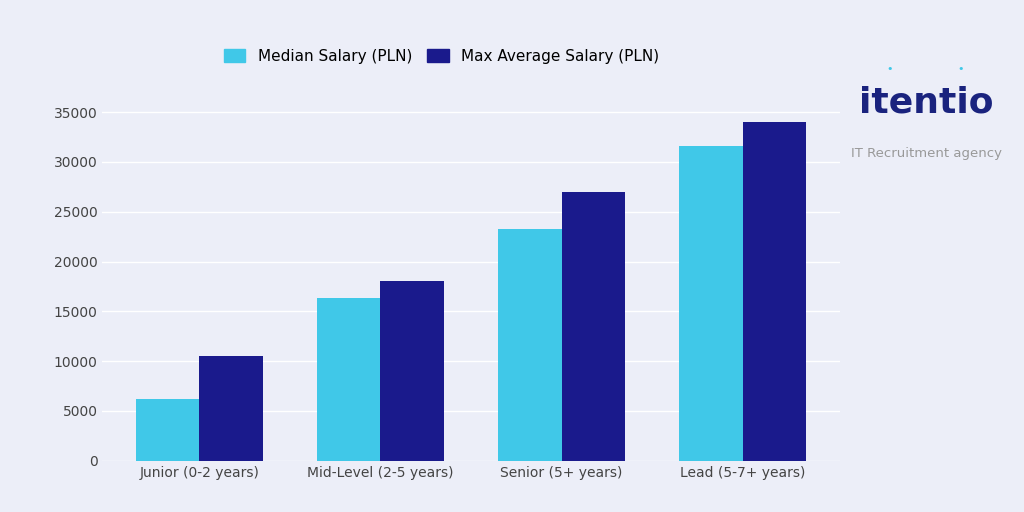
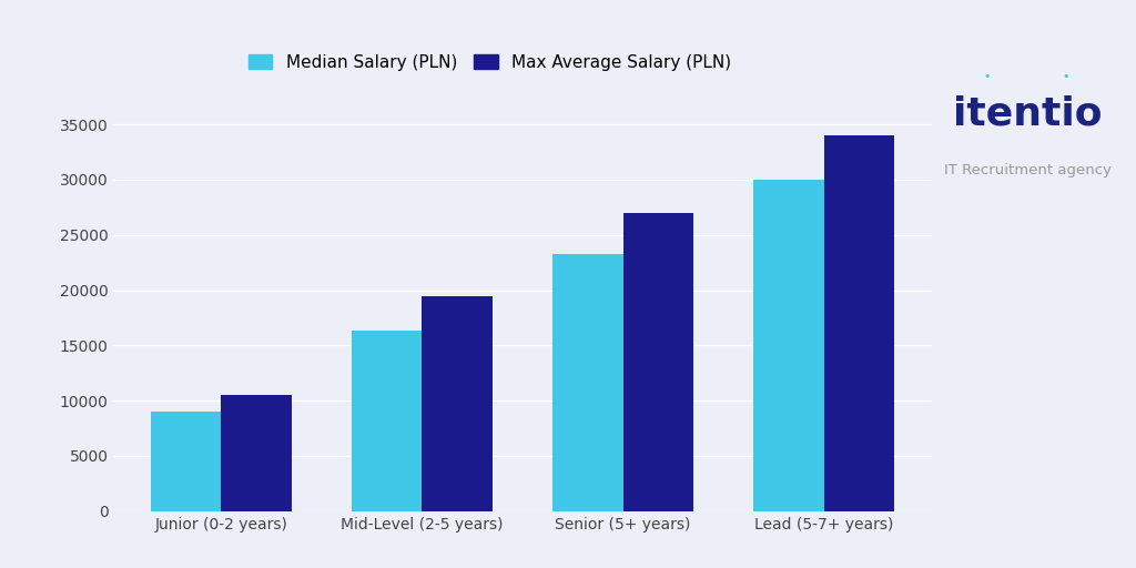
Median Salary (PLN)/Junior (0-2 years): 6200 -> 9000
Max Average Salary (PLN)/Mid-Level (2-5 years): 18000 -> 19500
Median Salary (PLN)/Lead (5-7+ years): 31600 -> 30000
